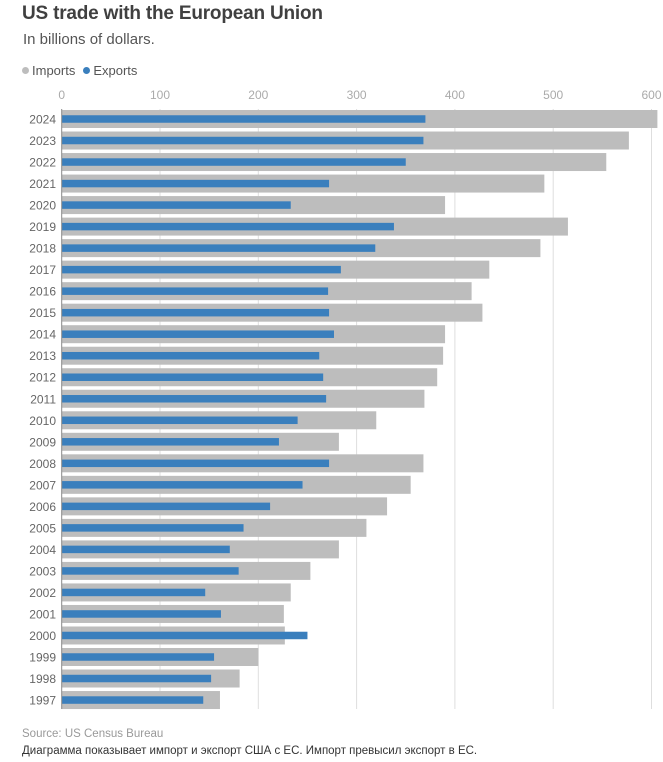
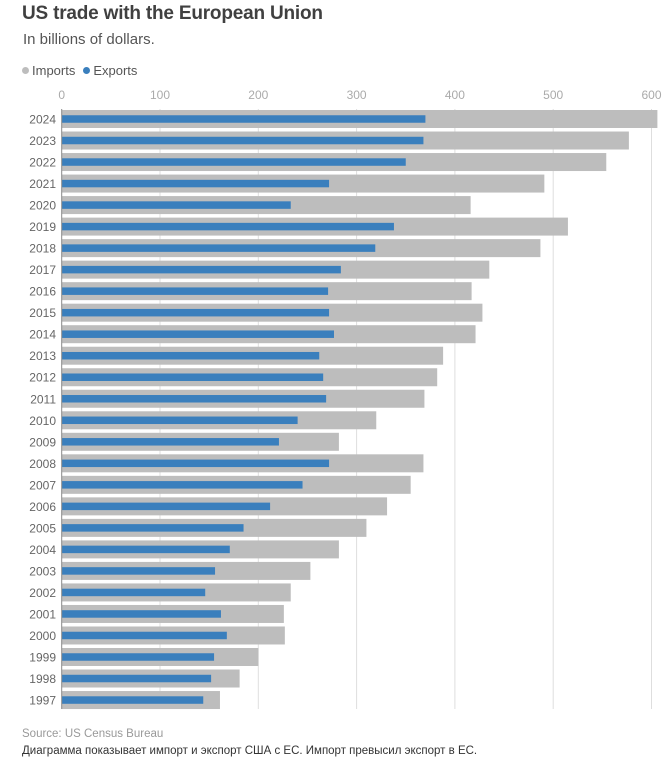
Imports/2020: 390 -> 420
Imports/2014: 390 -> 420
Exports/2003: 180 -> 160
Exports/2000: 250 -> 170
